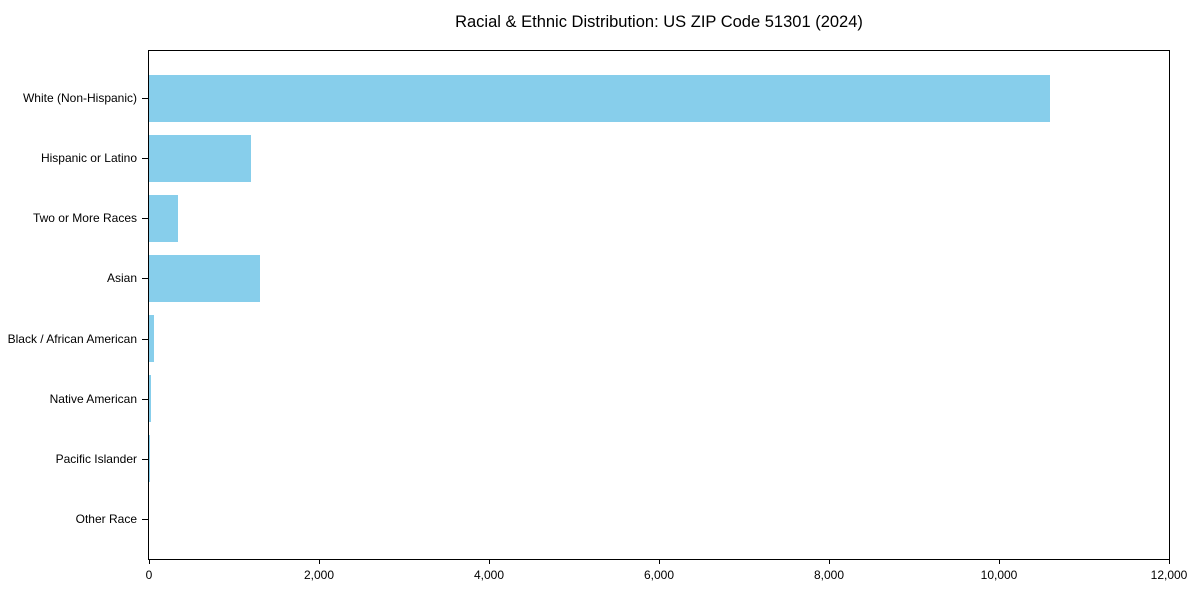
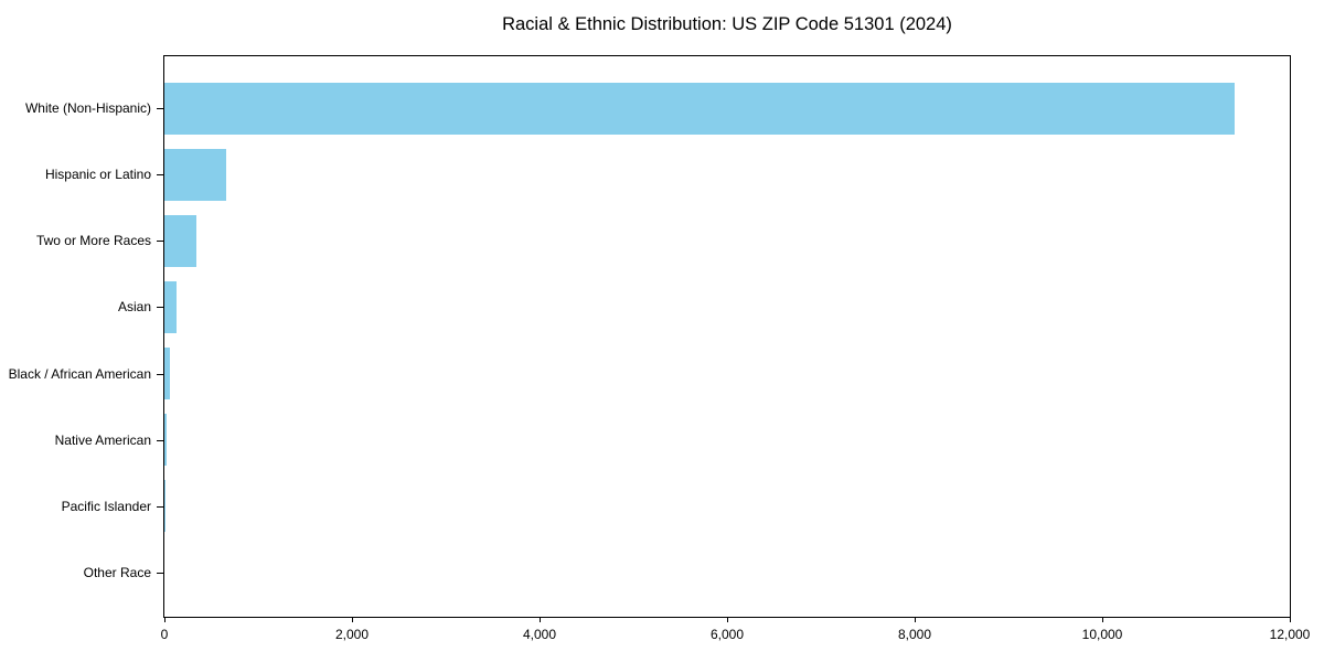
White (Non-Hispanic): 10600 -> 11400
Hispanic or Latino: 1200 -> 700
Asian: 1300 -> 100
